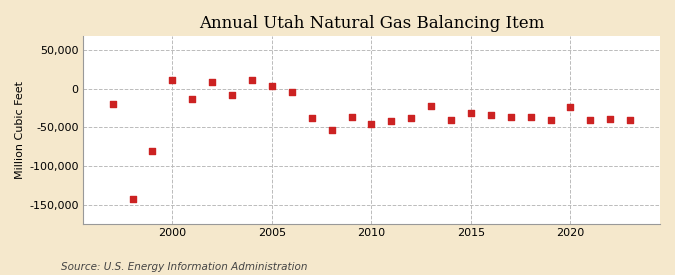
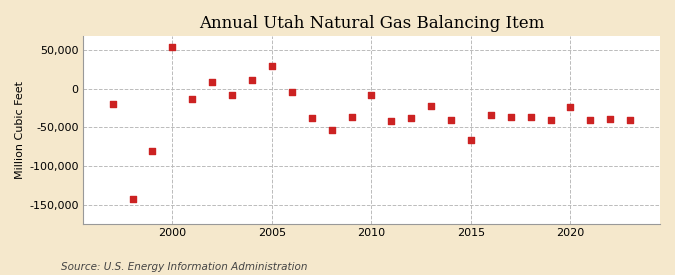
2000: 12,000 -> 54,000
2005: 3,000 -> 30,000
2010: -45,000 -> -8,000
2015: -32,000 -> -66,000
